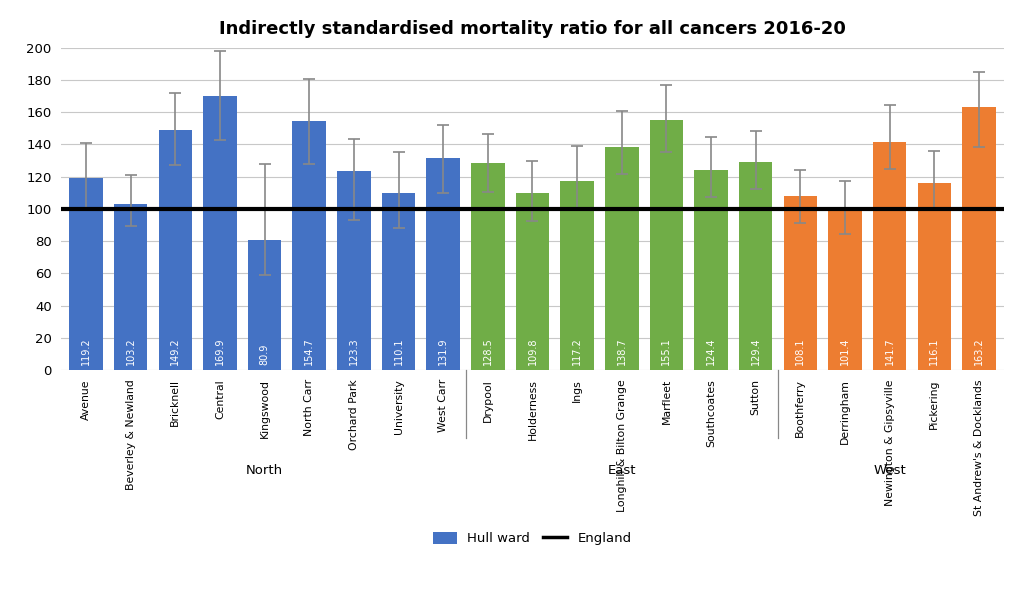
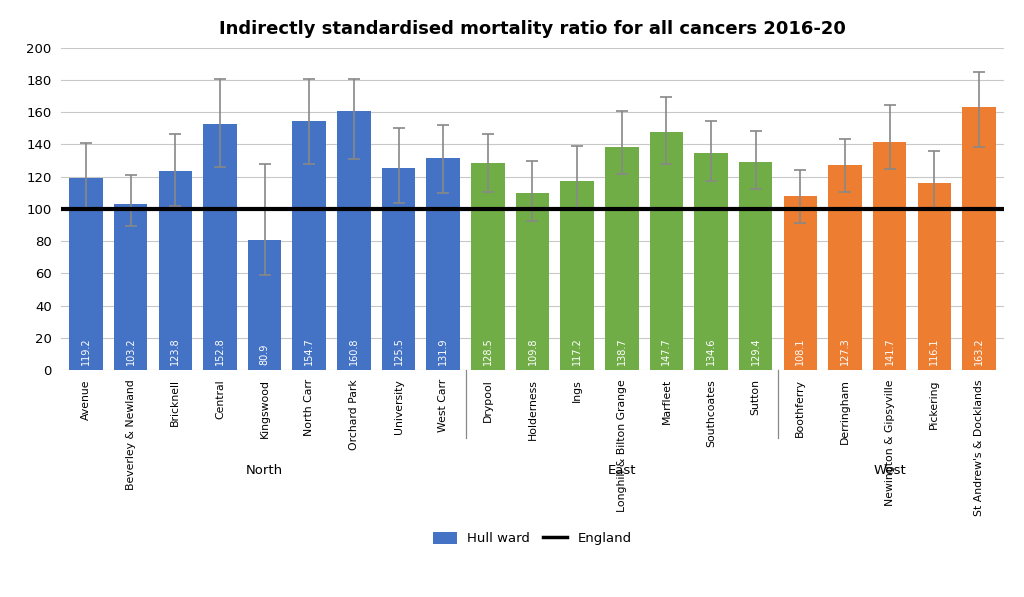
Bricknell: 149.2 -> 123.8
Central: 169.9 -> 152.8
Orchard Park: 123.3 -> 160.8
University: 110.1 -> 125.5
Marfleet: 155.1 -> 147.7
Southcoates: 124.4 -> 134.6
Derringham: 101.4 -> 127.3
